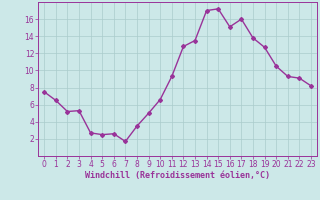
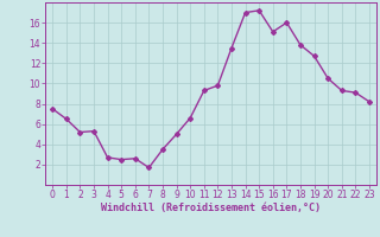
12: 12.8 -> 9.8
